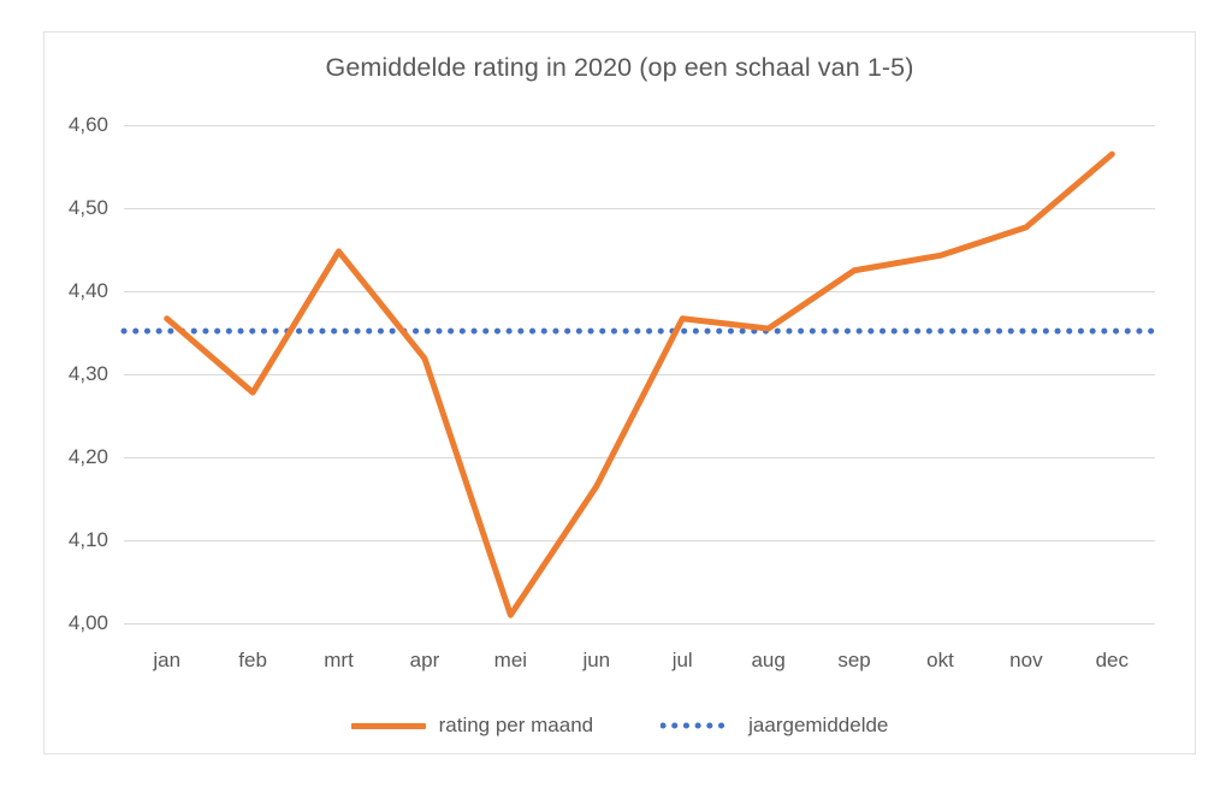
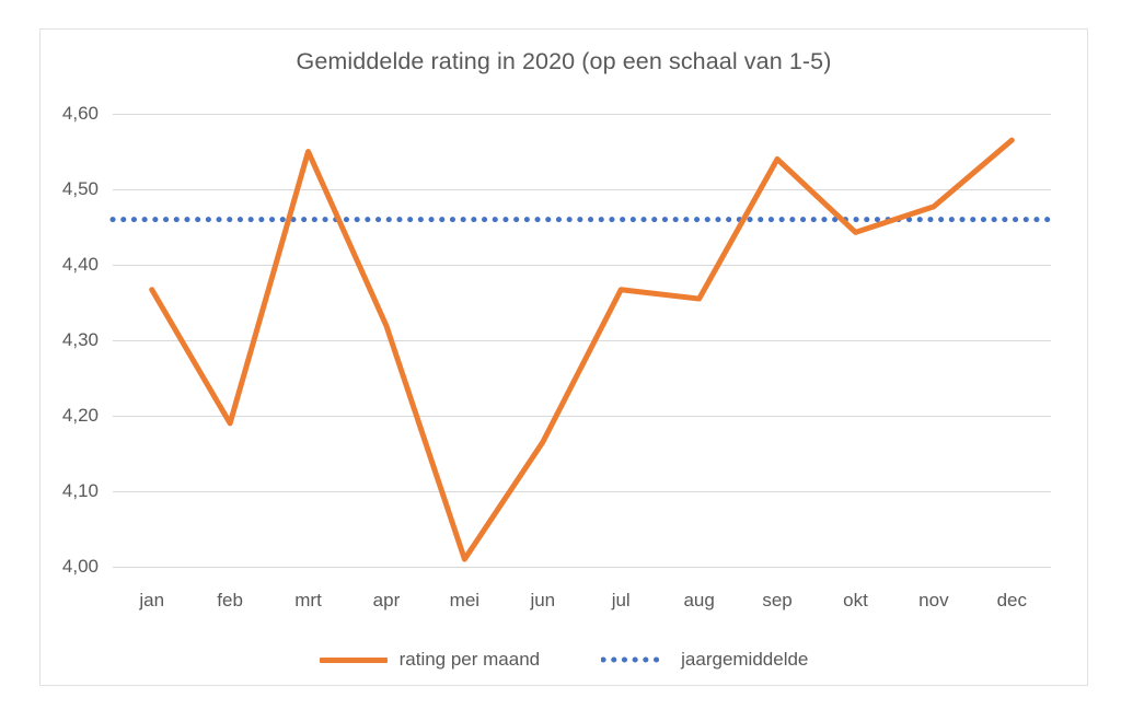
jaargemiddelde/jan: 4,35 -> 4,46
rating per maand/feb: 4,28 -> 4,19
rating per maand/mrt: 4,45 -> 4,55
jaargemiddelde/mei: 4,35 -> 4,33
jaargemiddelde/aug: 4,35 -> 4,38
rating per maand/sep: 4,42 -> 4,54
